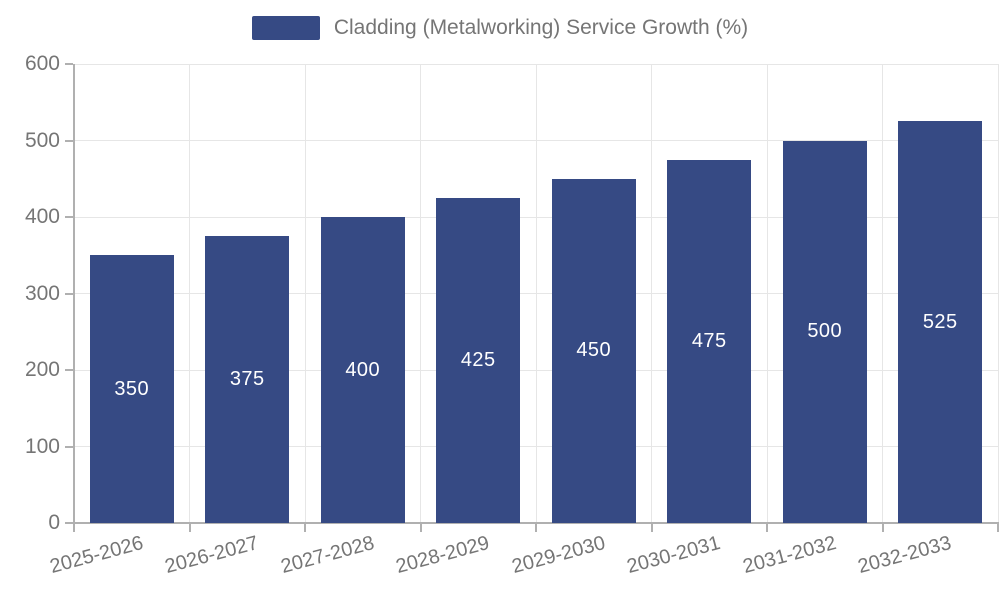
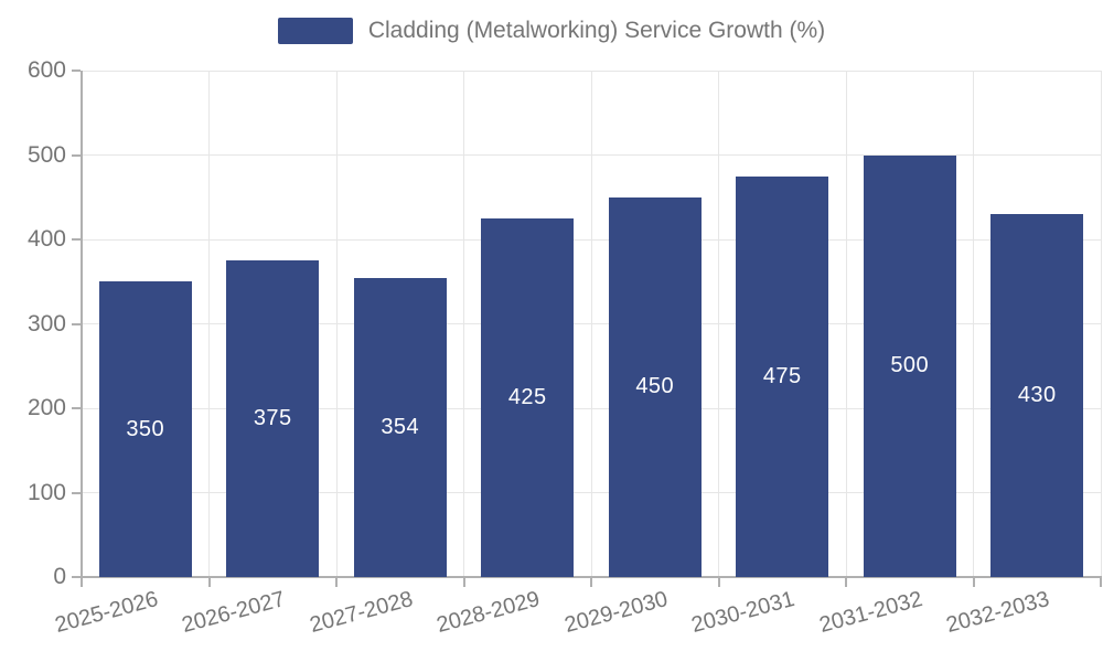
2027-2028: 400 -> 354
2032-2033: 525 -> 430
